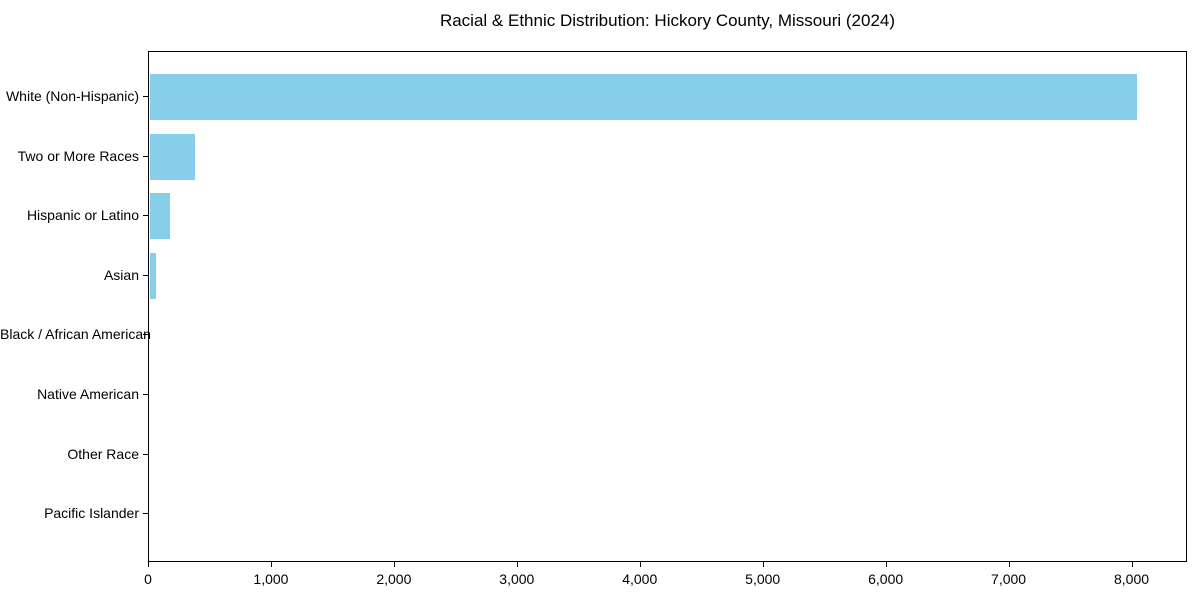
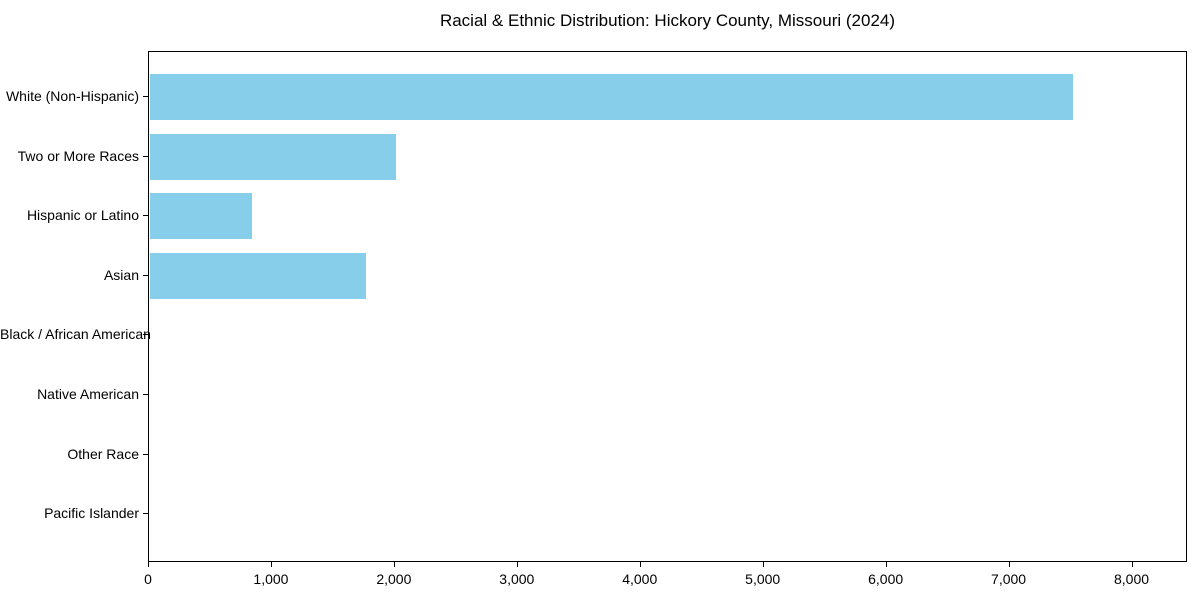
White (Non-Hispanic): 8030 -> 7510
Two or More Races: 370 -> 2000
Hispanic or Latino: 160 -> 830
Asian: 50 -> 1760
